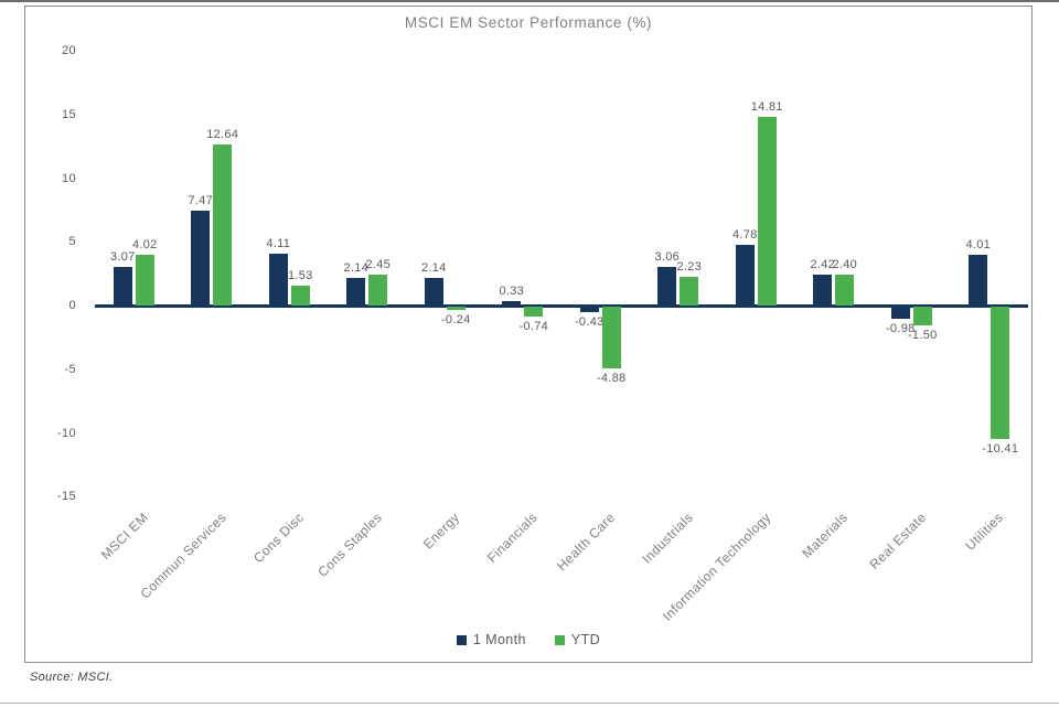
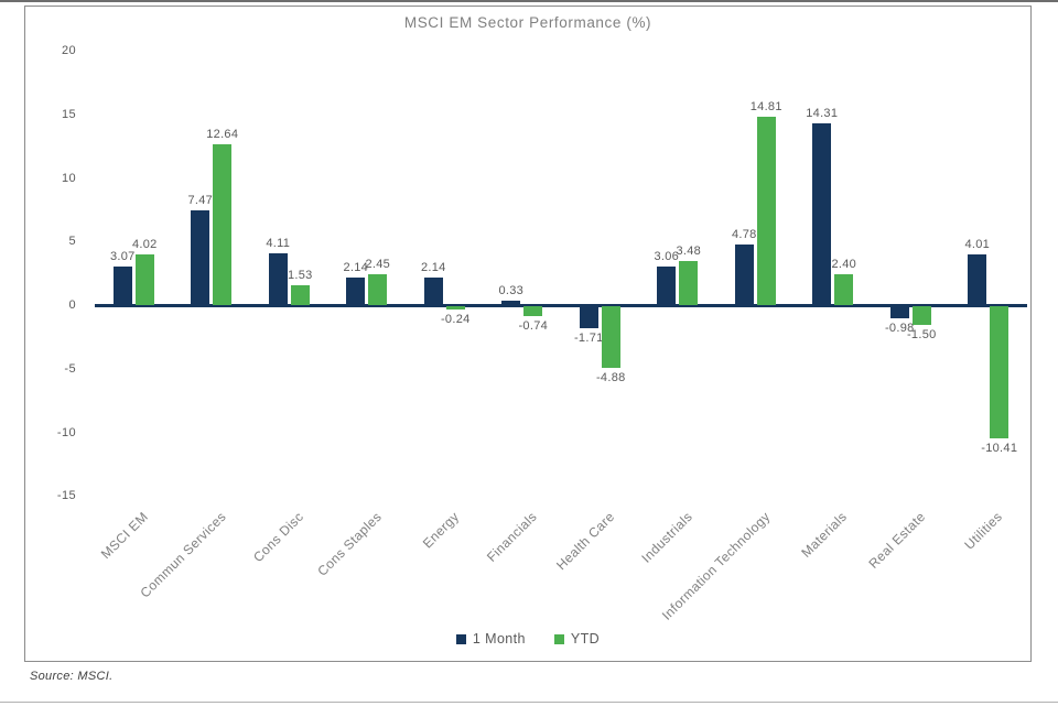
1 Month/Health Care: -0.43 -> -1.71
YTD/Industrials: 2.23 -> 3.48
1 Month/Materials: 2.42 -> 14.31
